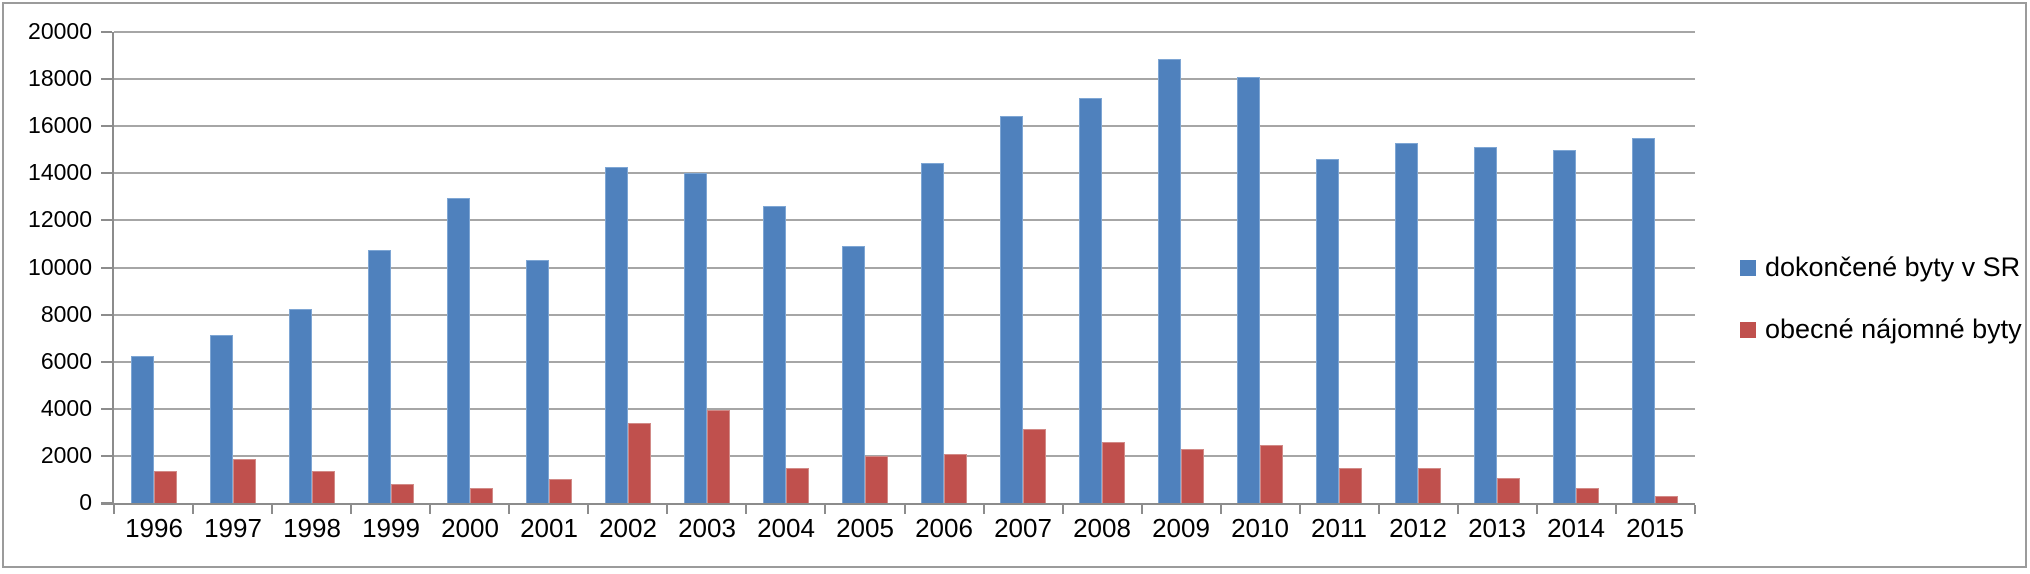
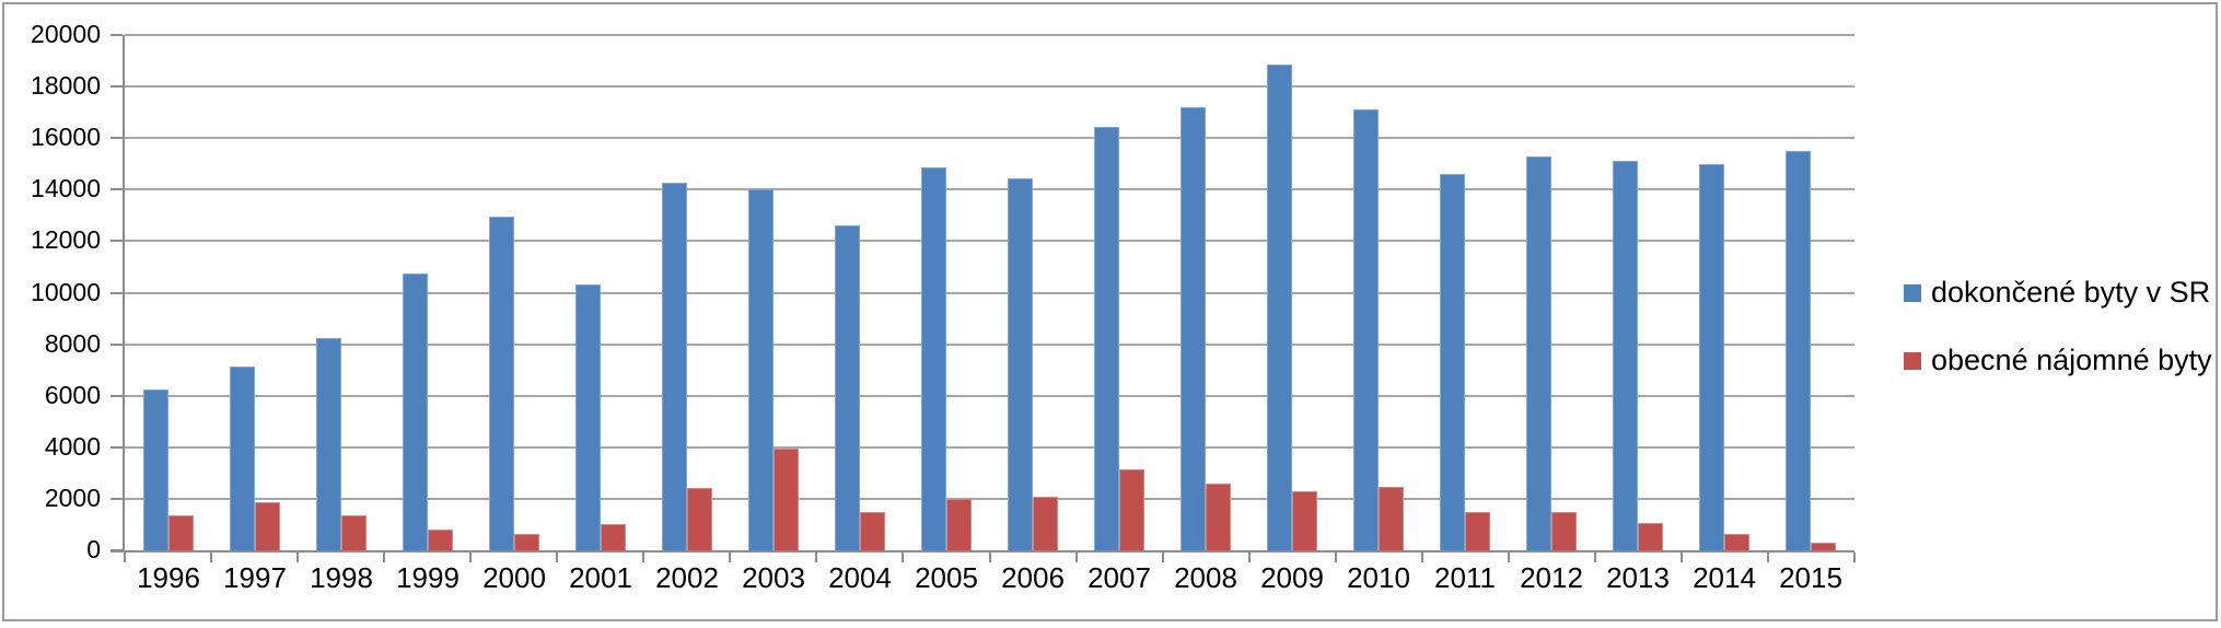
obecné nájomné byty/2002: 3400 -> 2400
dokončené byty v SR/2005: 10900 -> 14800
dokončené byty v SR/2010: 18100 -> 17100
